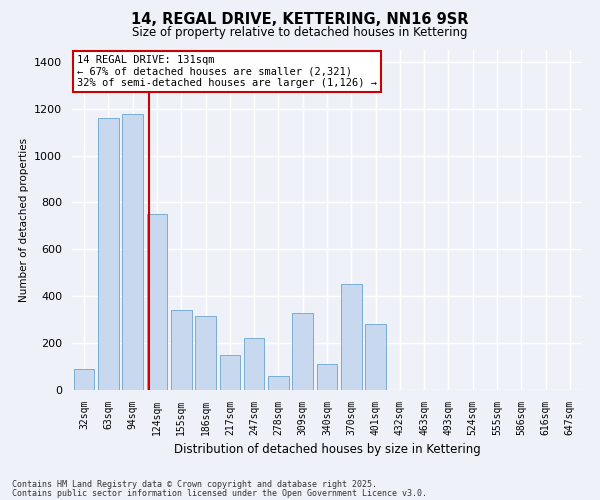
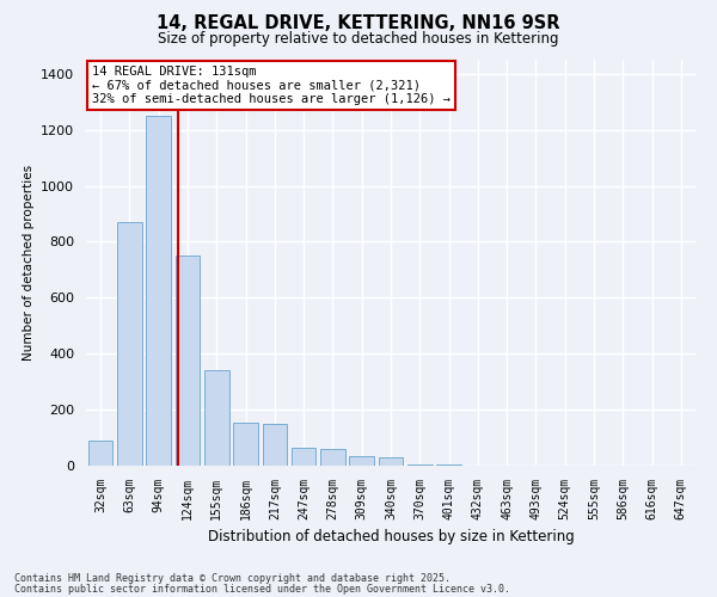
63sqm: 1160 -> 870
94sqm: 1175 -> 1250
186sqm: 315 -> 155
247sqm: 220 -> 65
309sqm: 330 -> 35
340sqm: 110 -> 30
370sqm: 450 -> 5
401sqm: 280 -> 5
